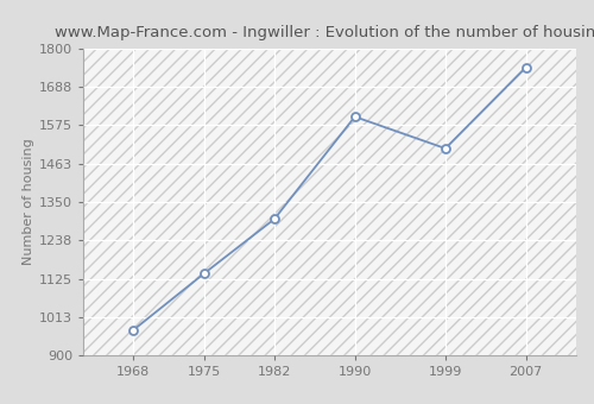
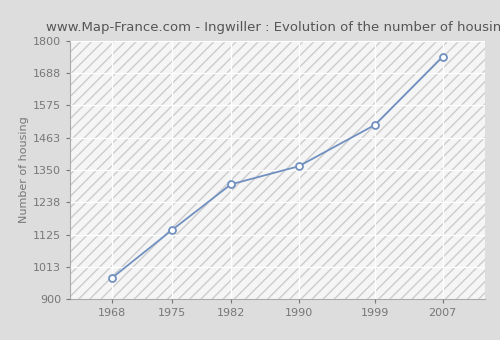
1990: 1600 -> 1363
